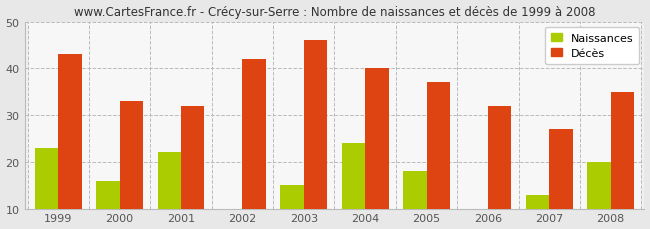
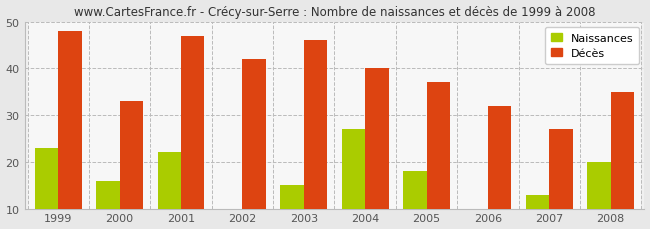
Décès/1999: 43 -> 48
Décès/2001: 32 -> 47
Naissances/2004: 24 -> 27
